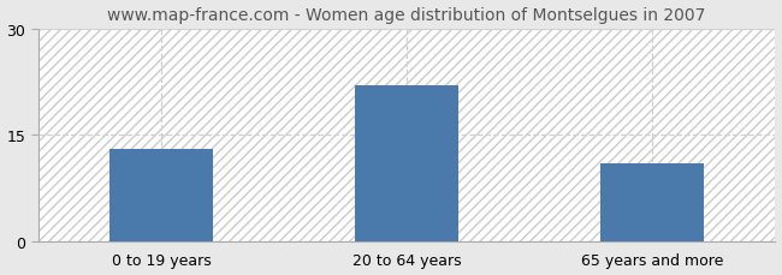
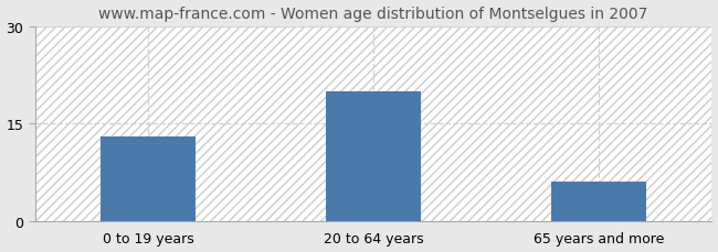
20 to 64 years: 22 -> 20
65 years and more: 11 -> 6
